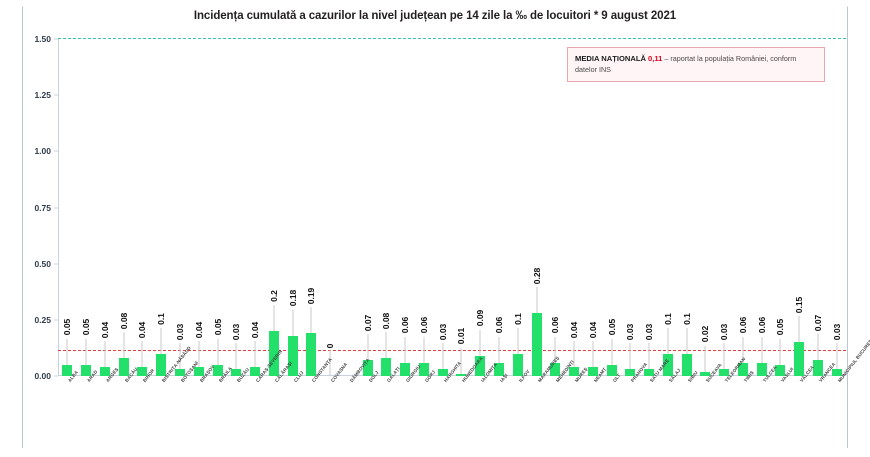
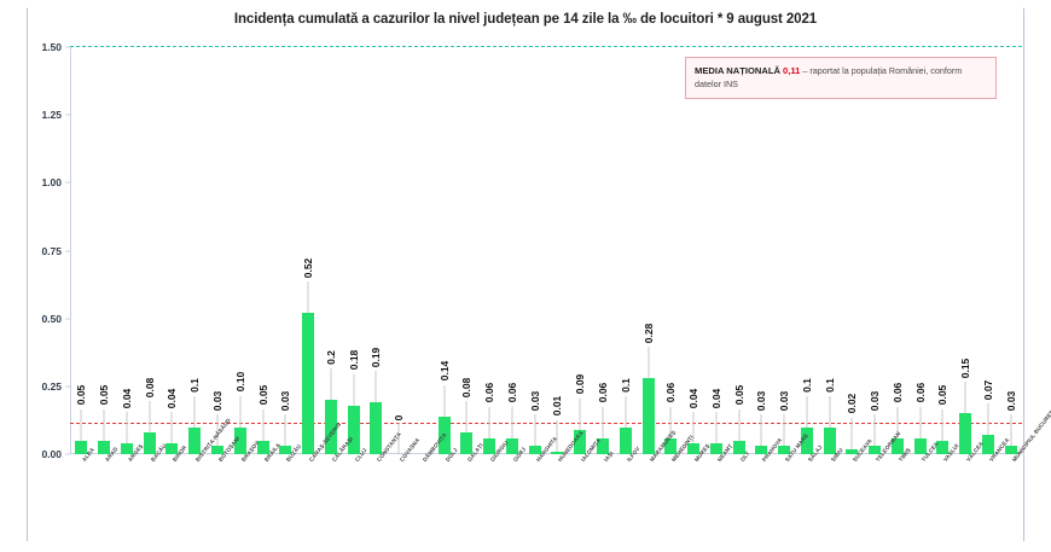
BRAȘOV: 0.04 -> 0.10
CARAȘ-SEVERIN: 0.04 -> 0.52
DOLJ: 0.07 -> 0.14
